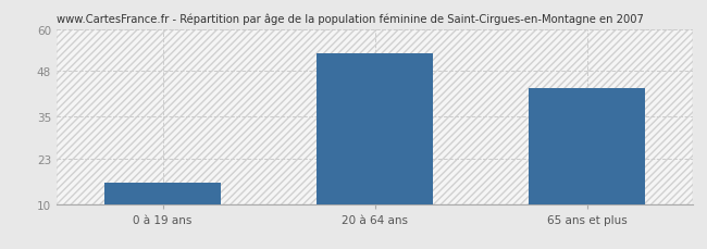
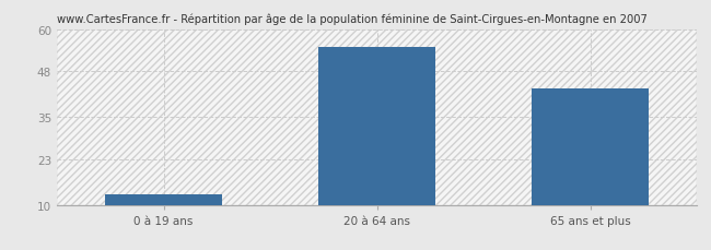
0 à 19 ans: 16 -> 13
20 à 64 ans: 53 -> 55
